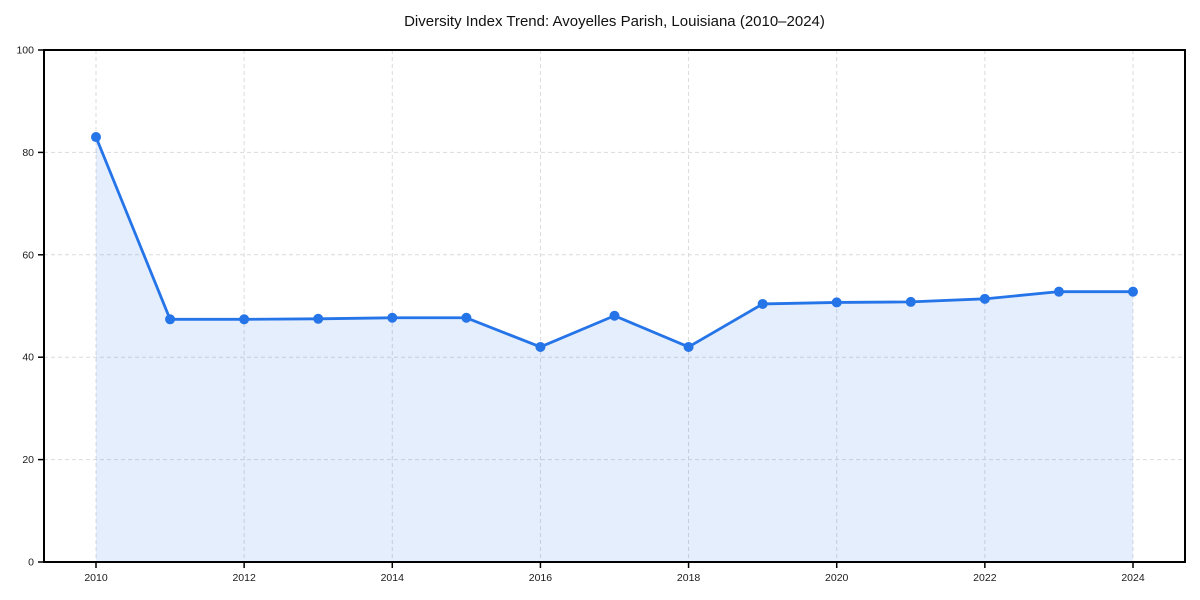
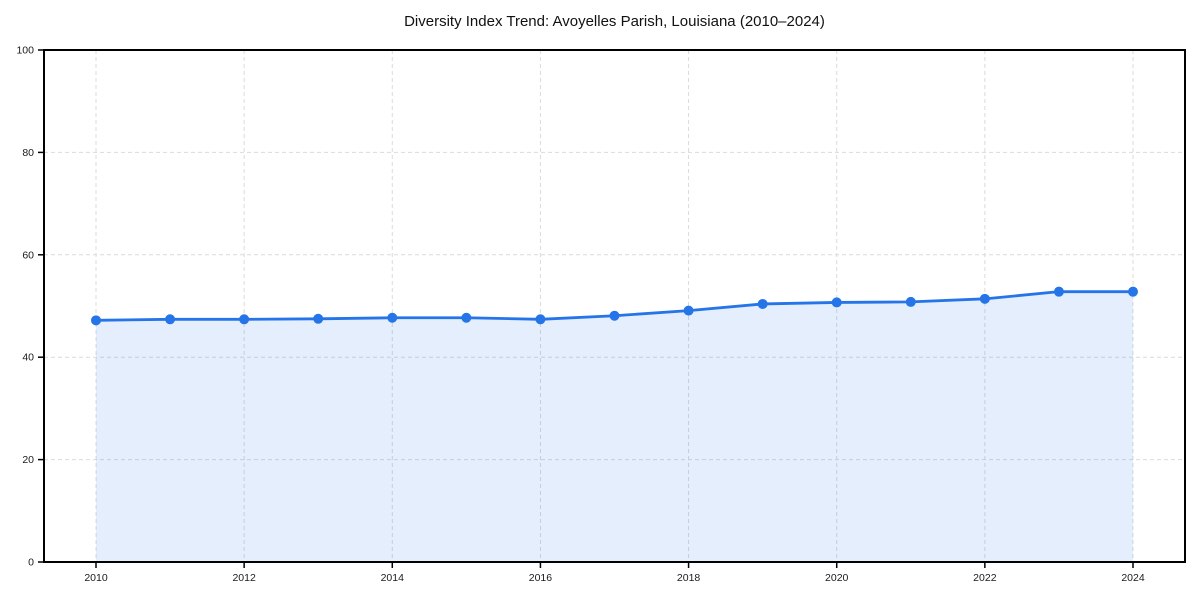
2010: 83 -> 47
2016: 42 -> 47
2018: 42 -> 49
